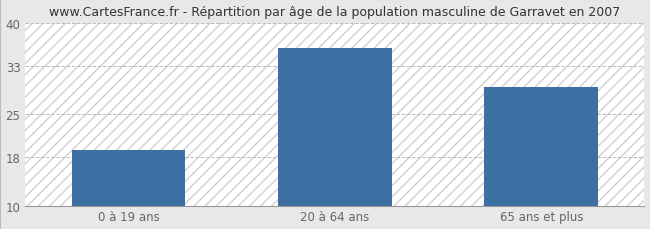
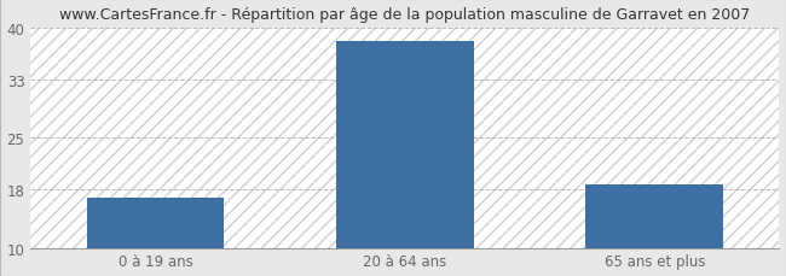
0 à 19 ans: 19.2 -> 16.8
20 à 64 ans: 35.8 -> 38.2
65 ans et plus: 29.4 -> 18.7
